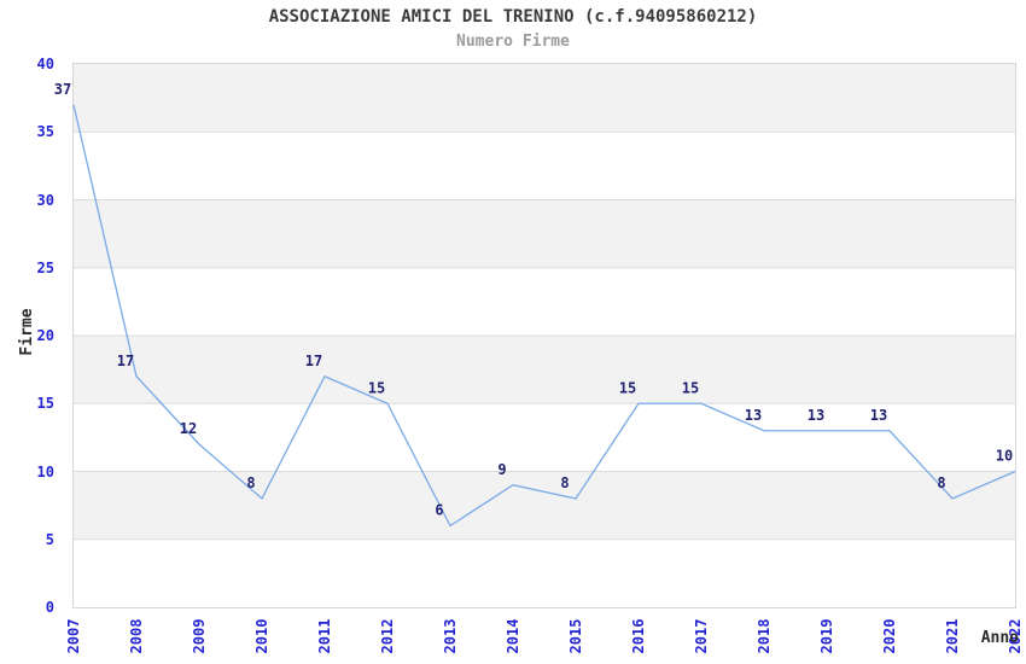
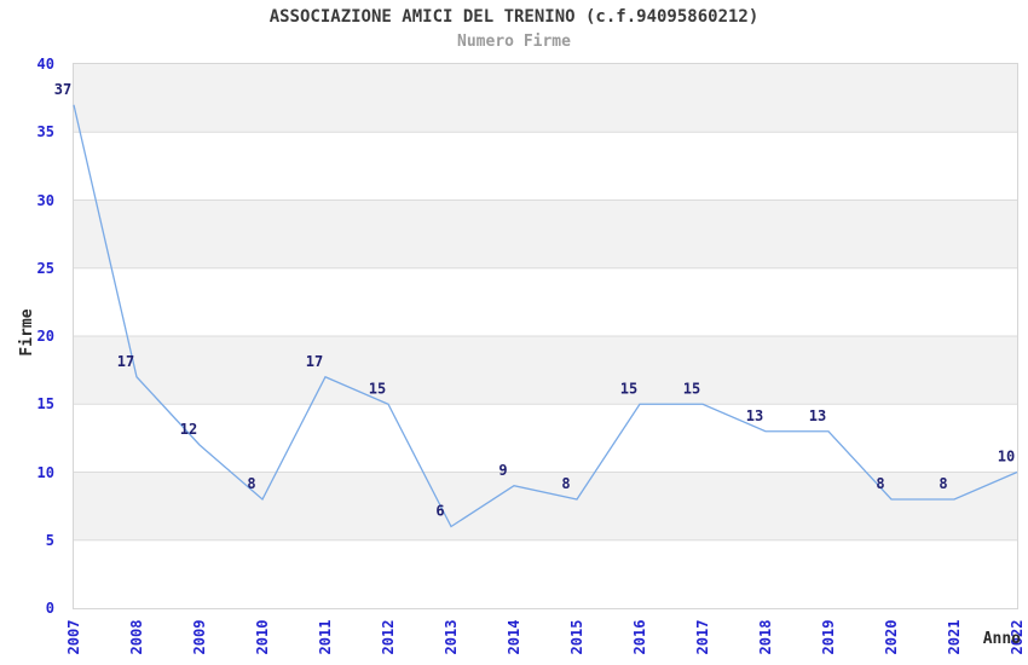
2020: 13 -> 8
